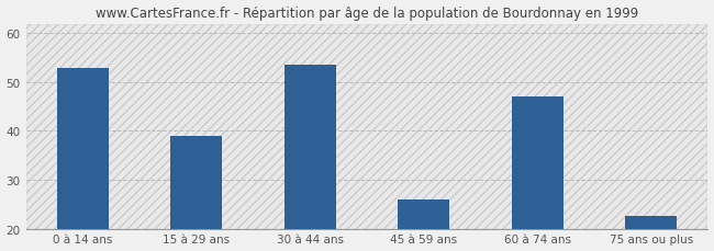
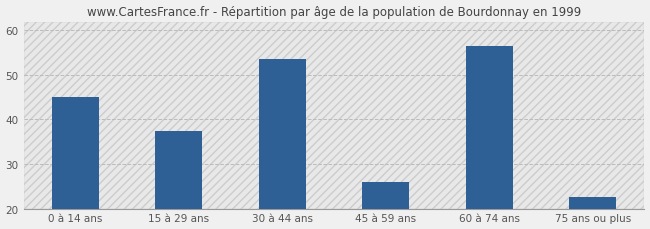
0 à 14 ans: 53.0 -> 45.0
15 à 29 ans: 39.0 -> 37.5
60 à 74 ans: 47.0 -> 56.5
